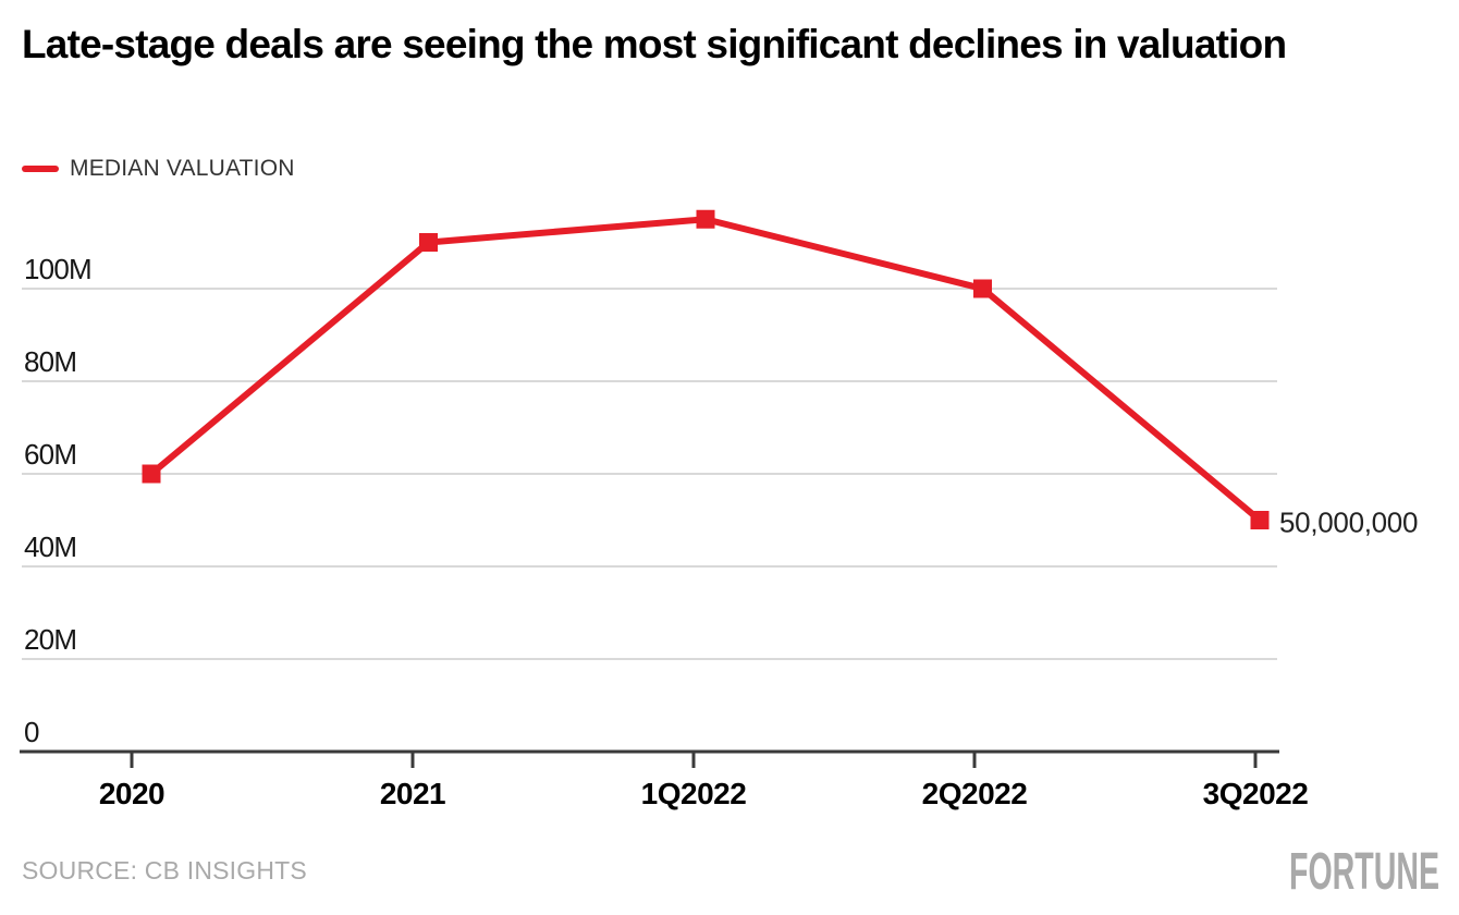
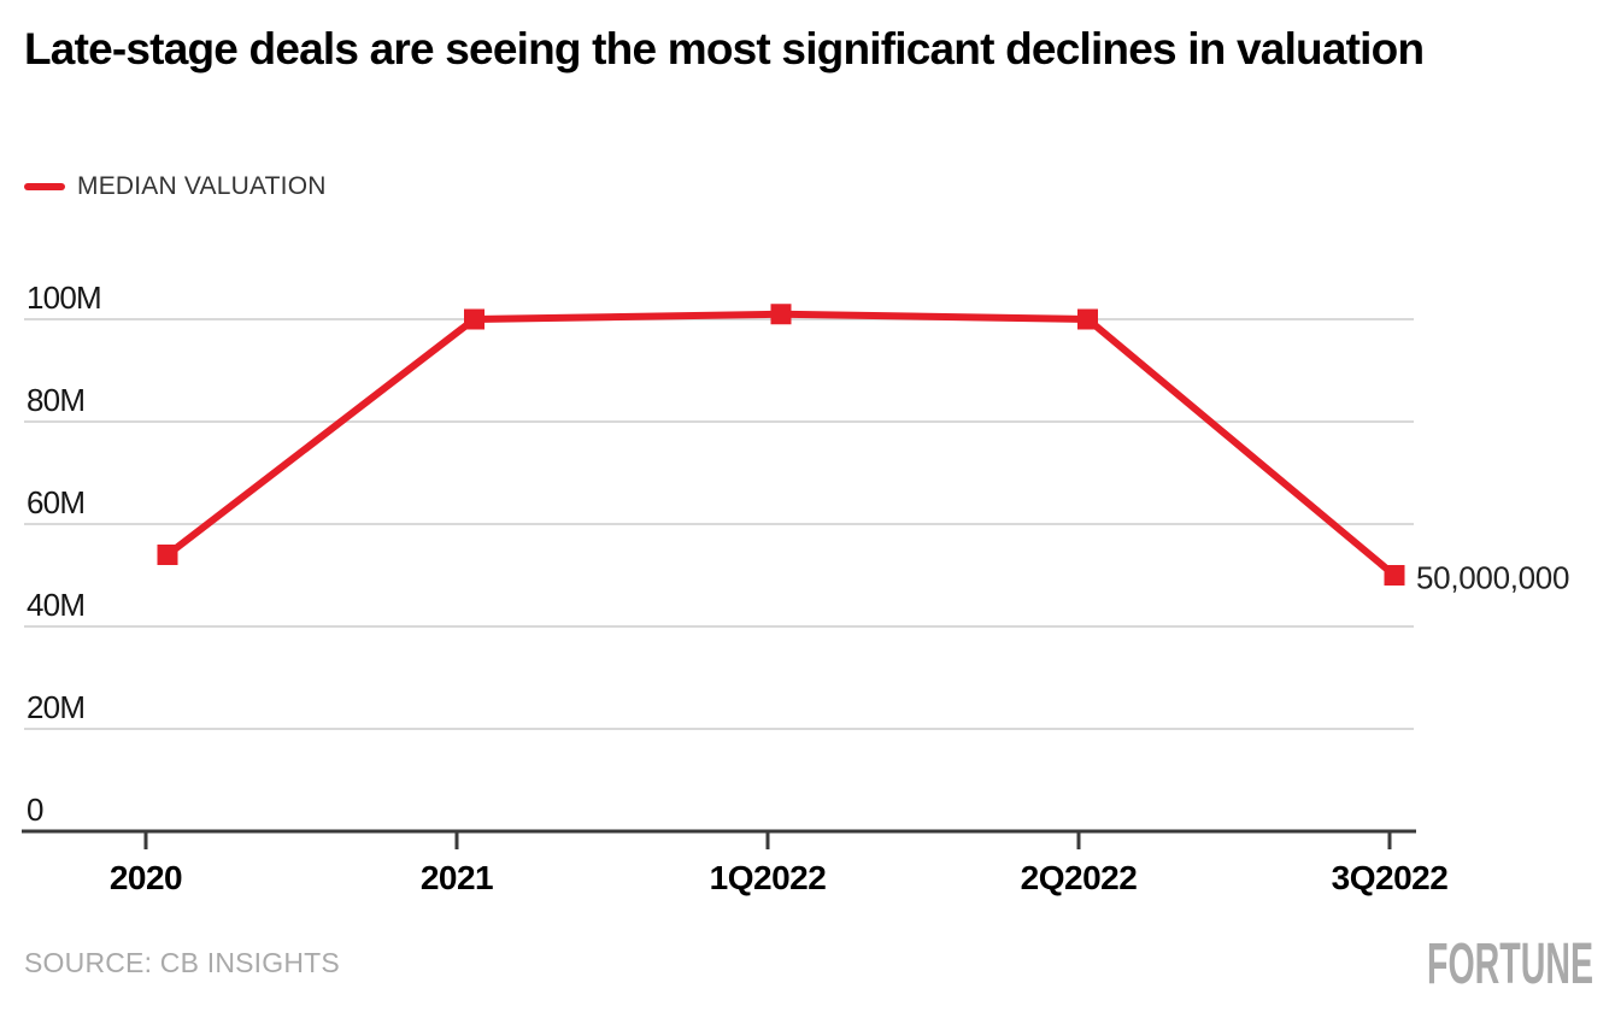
2020: 60M -> 54M
2021: 110M -> 100M
1Q2022: 115M -> 101M
